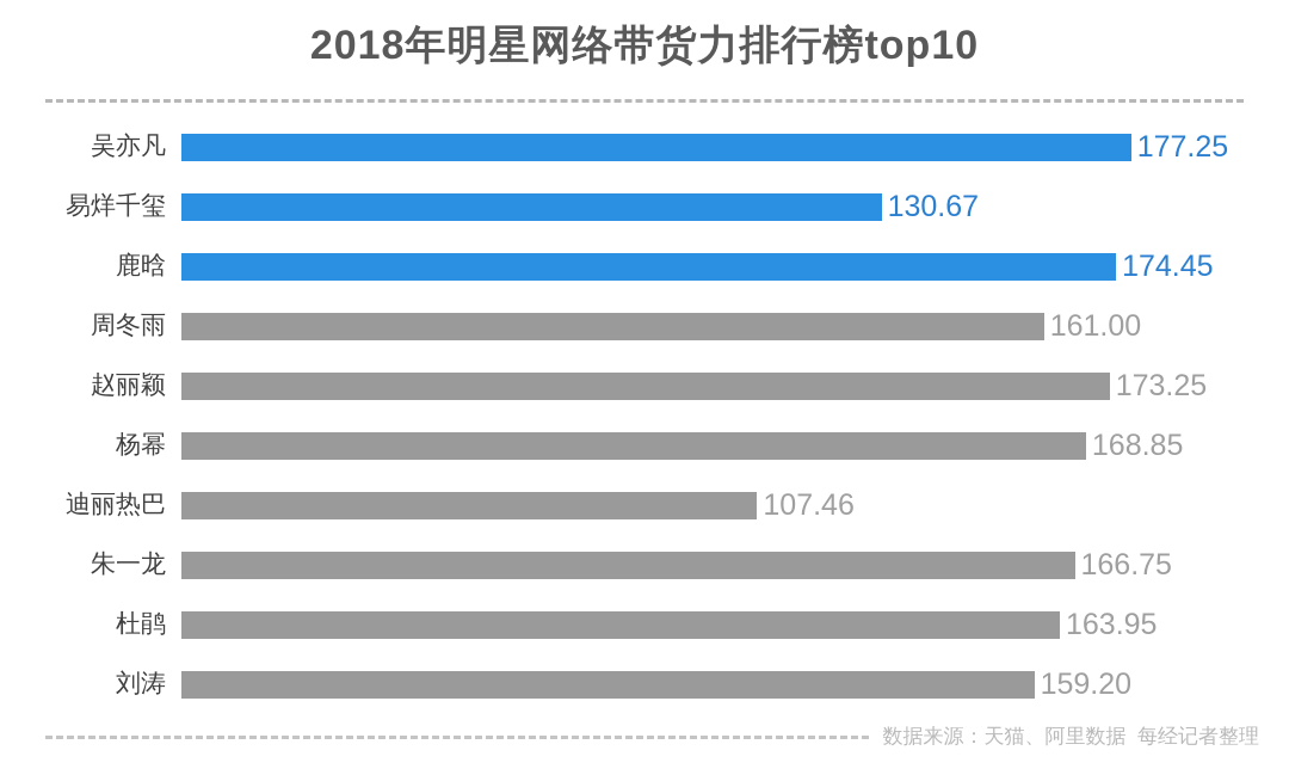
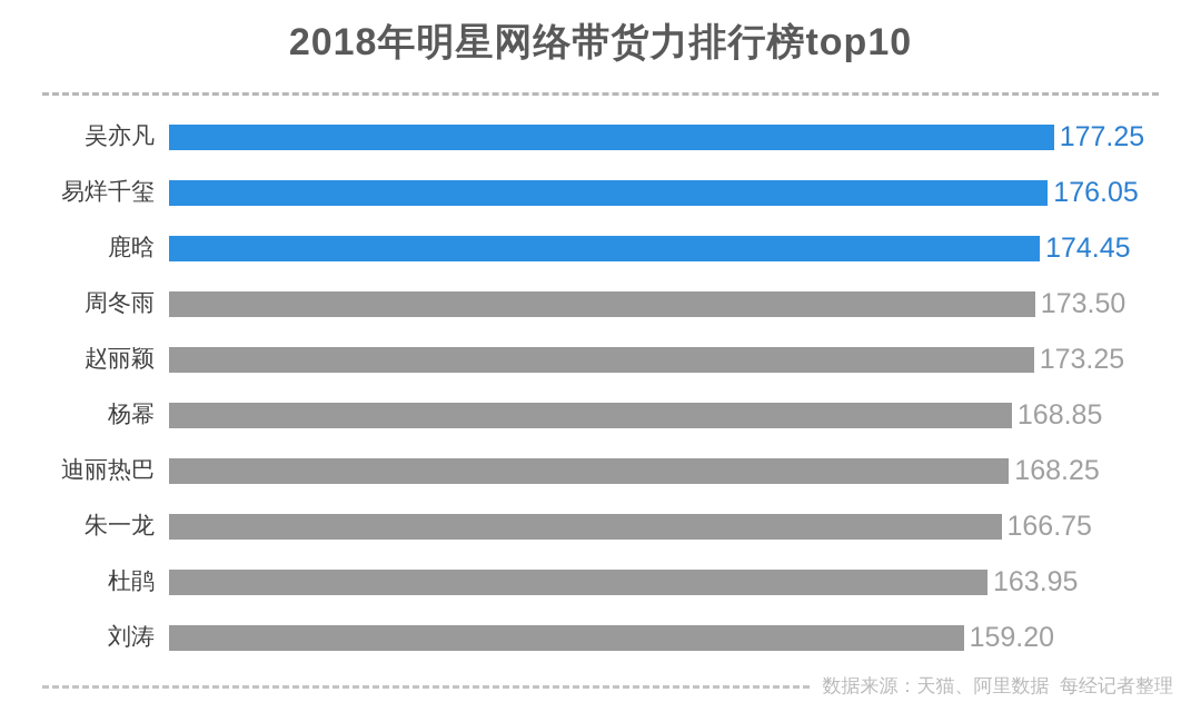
易烊千玺: 130.67 -> 176.05
周冬雨: 161.00 -> 173.50
迪丽热巴: 107.46 -> 168.25
